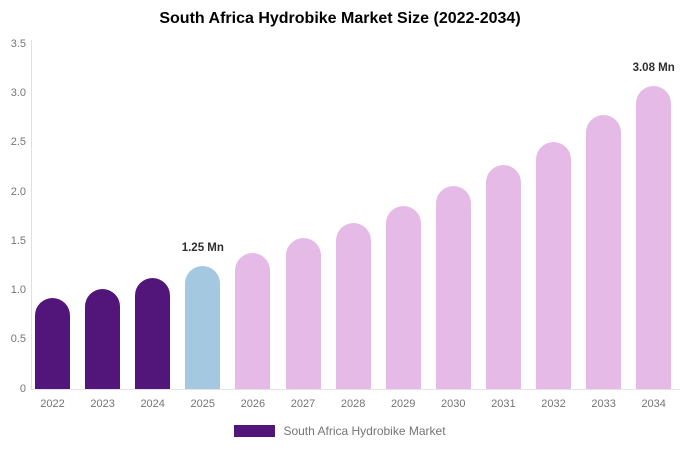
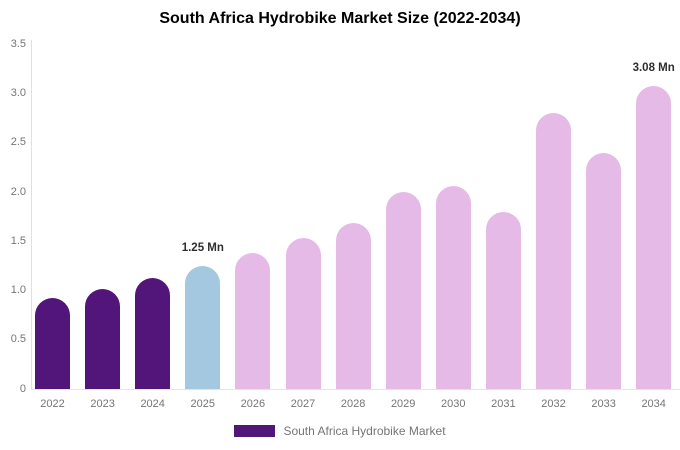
2029: 1.9 -> 2.0
2031: 2.3 -> 1.8
2032: 2.5 -> 2.8
2033: 2.8 -> 2.4
